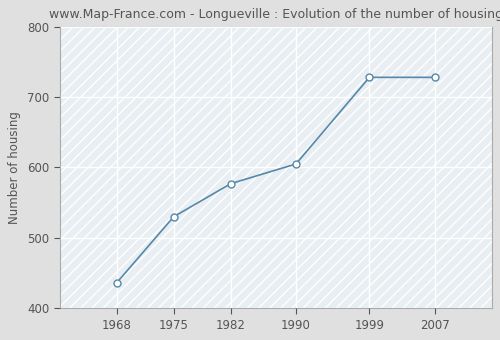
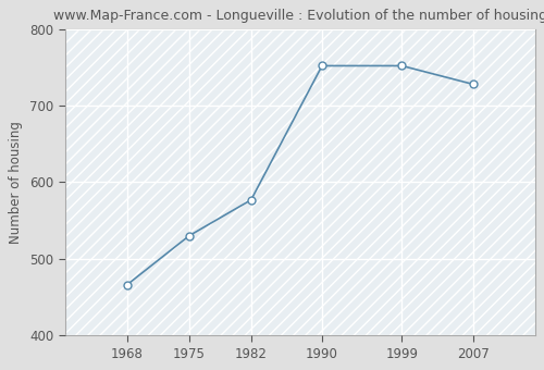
1968: 436 -> 466
1990: 605 -> 752
1999: 728 -> 752
